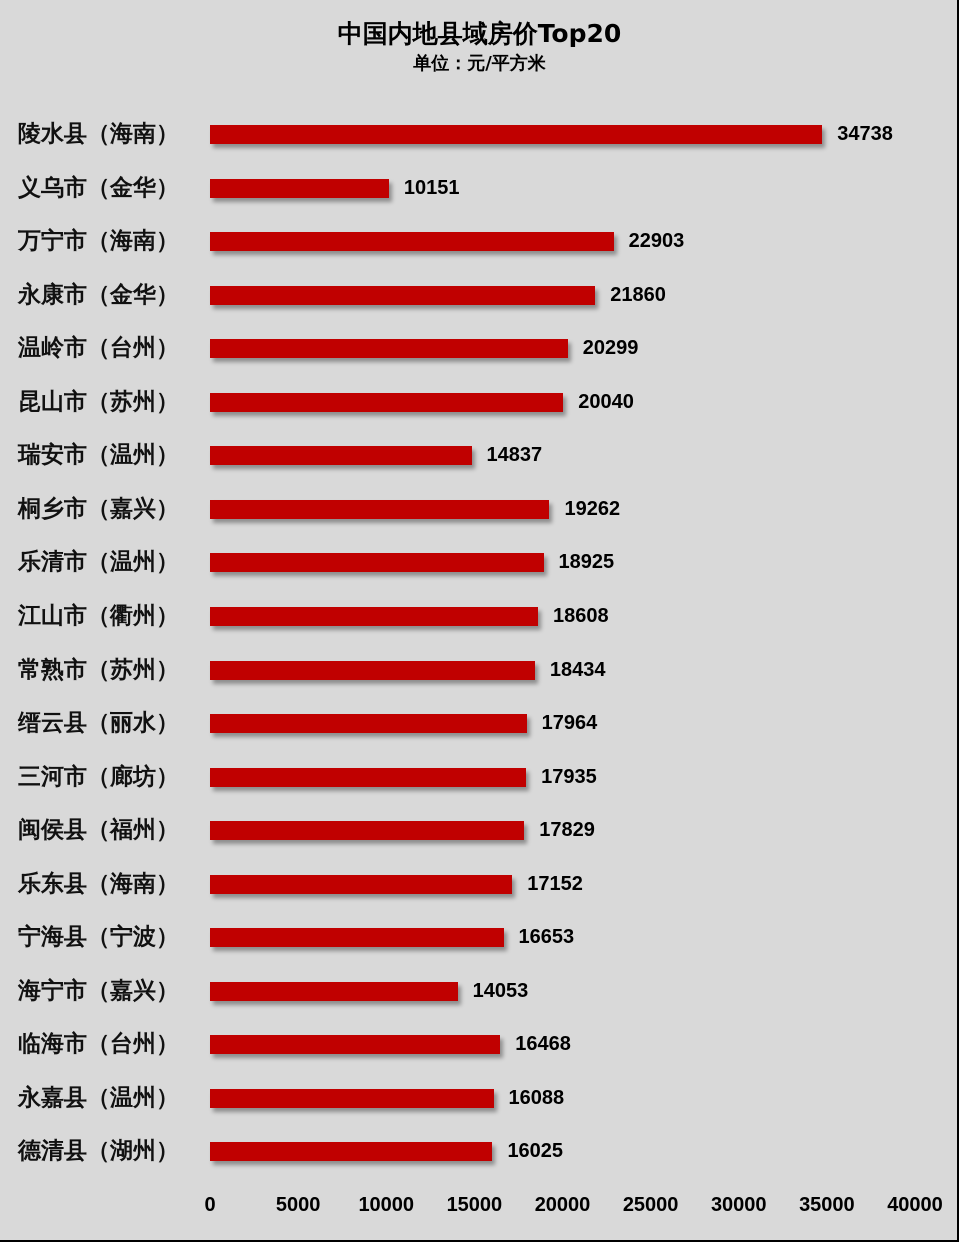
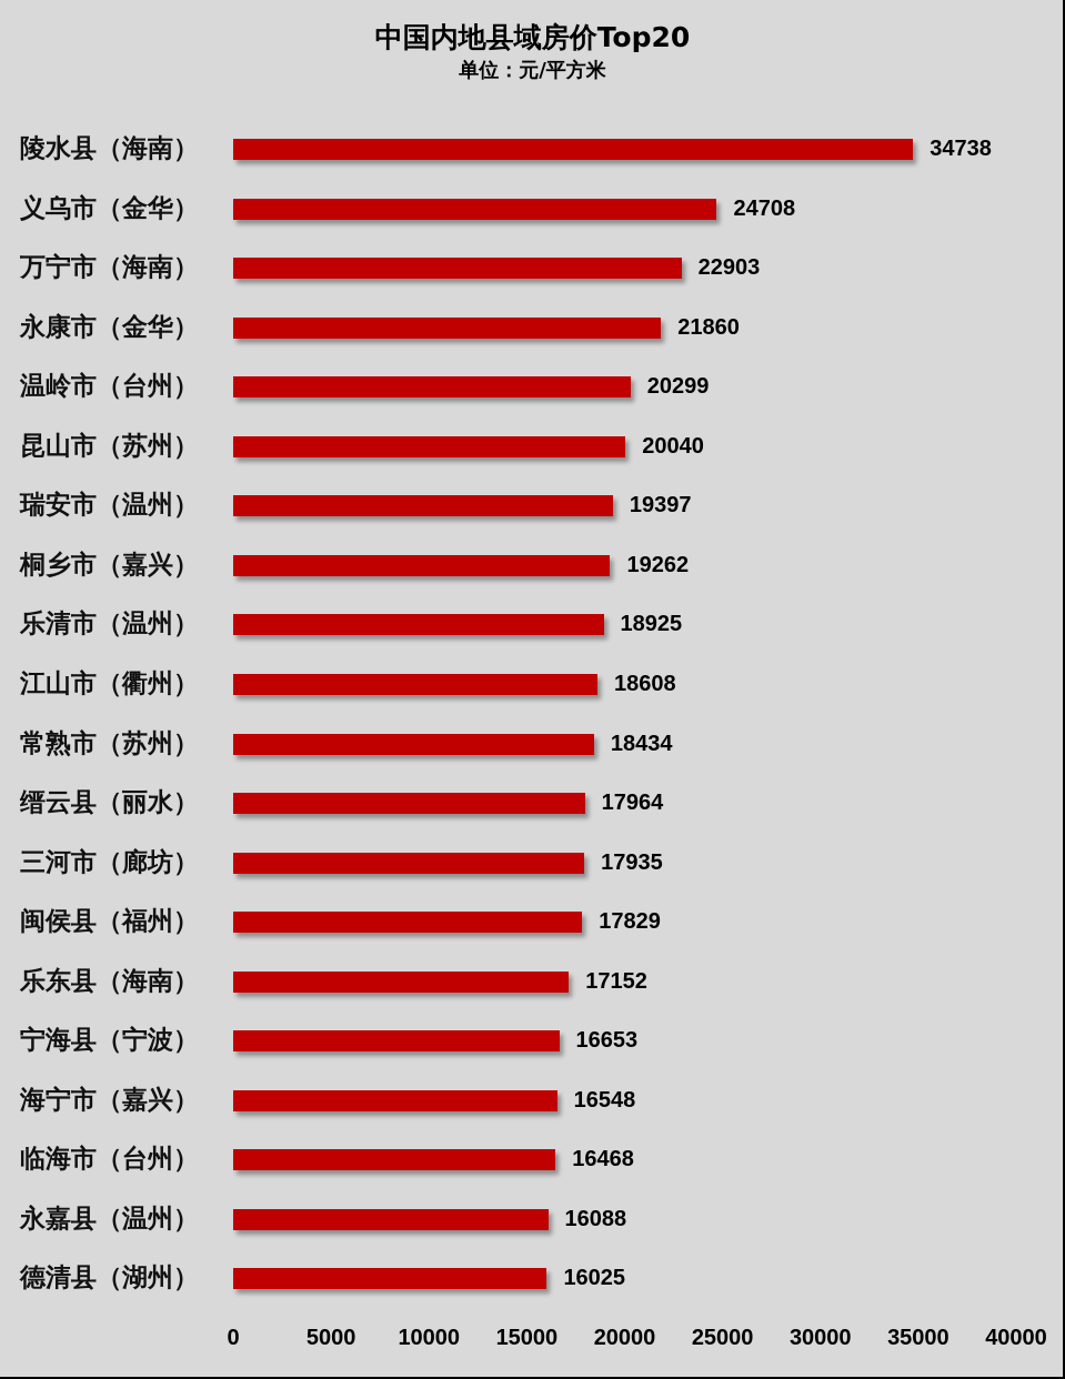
义乌市（金华）: 10151 -> 24708
瑞安市（温州）: 14837 -> 19397
海宁市（嘉兴）: 14053 -> 16548
